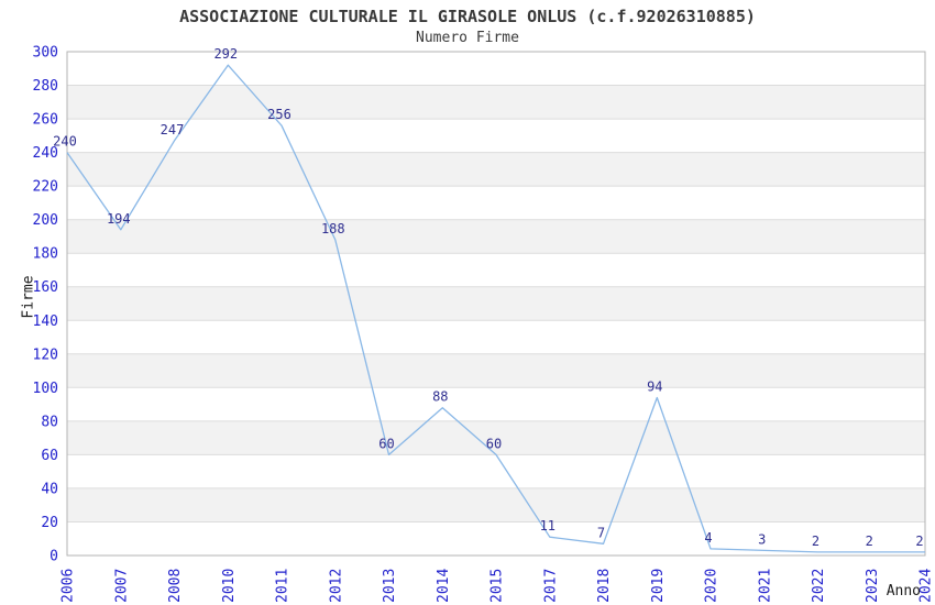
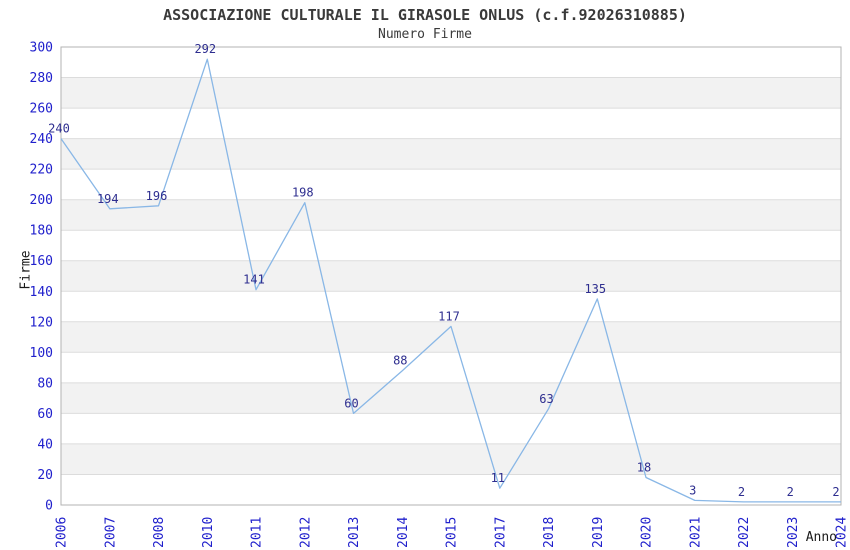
2008: 247 -> 196
2011: 256 -> 141
2012: 188 -> 198
2015: 60 -> 117
2018: 7 -> 63
2019: 94 -> 135
2020: 4 -> 18
